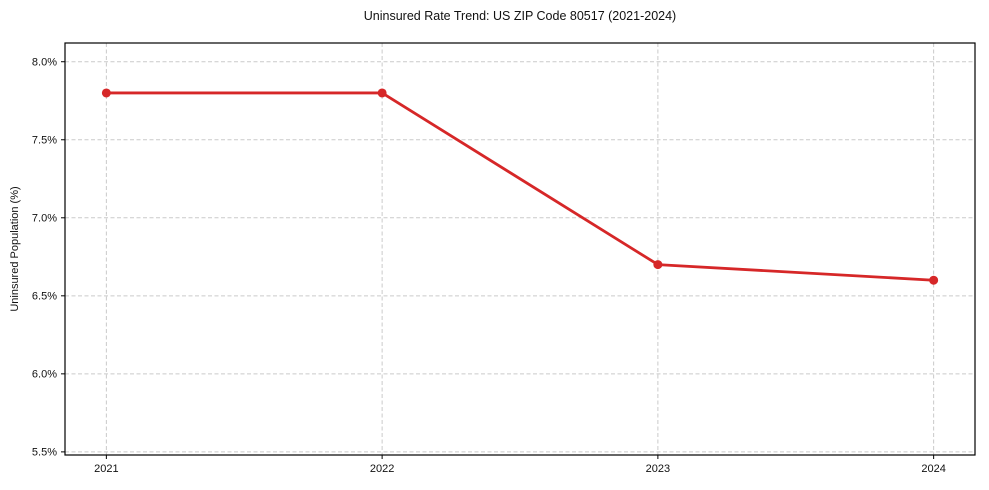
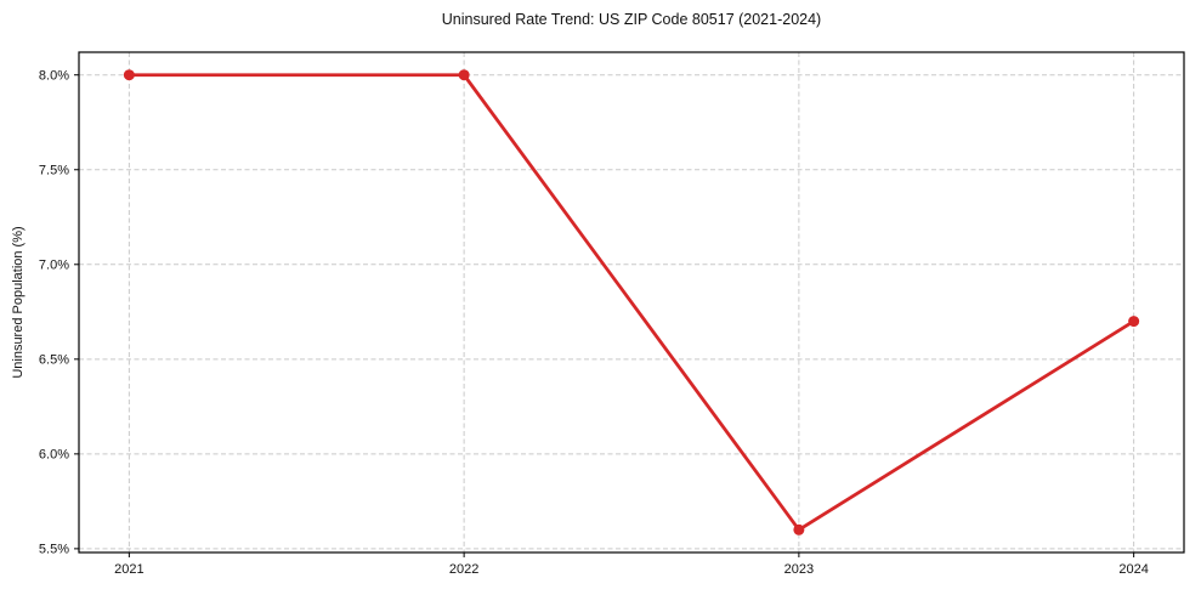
2021: 7.8% -> 8.0%
2022: 7.8% -> 8.0%
2023: 6.7% -> 5.6%
2024: 6.6% -> 6.7%
